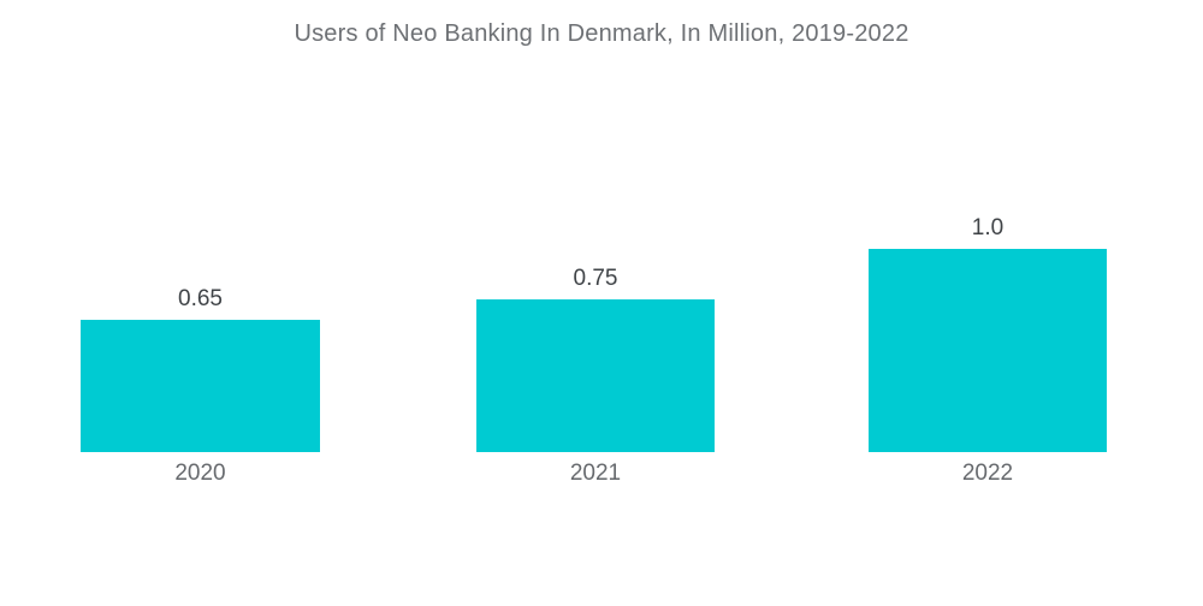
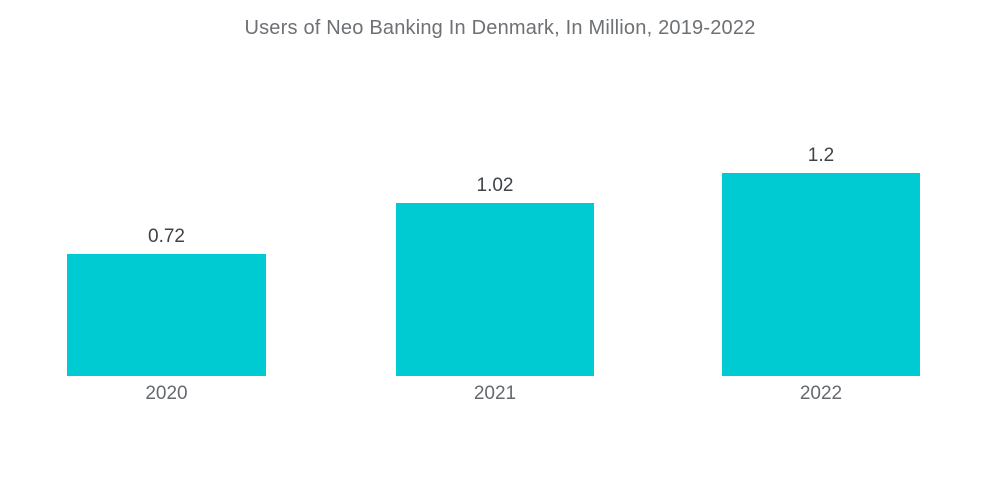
2020: 0.65 -> 0.72
2021: 0.75 -> 1.02
2022: 1.0 -> 1.2
